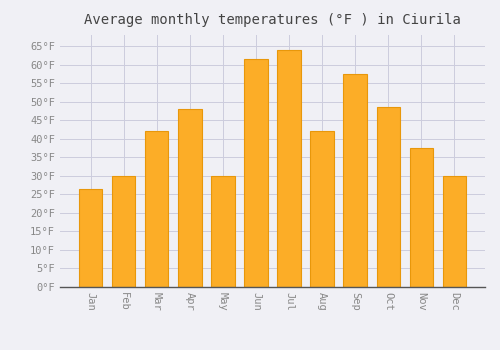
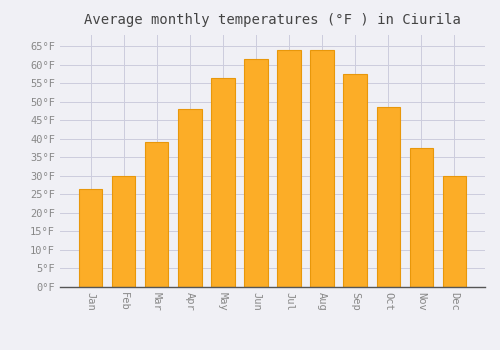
Mar: 42.0°F -> 39.0°F
May: 30.0°F -> 56.5°F
Aug: 42.0°F -> 64.0°F
